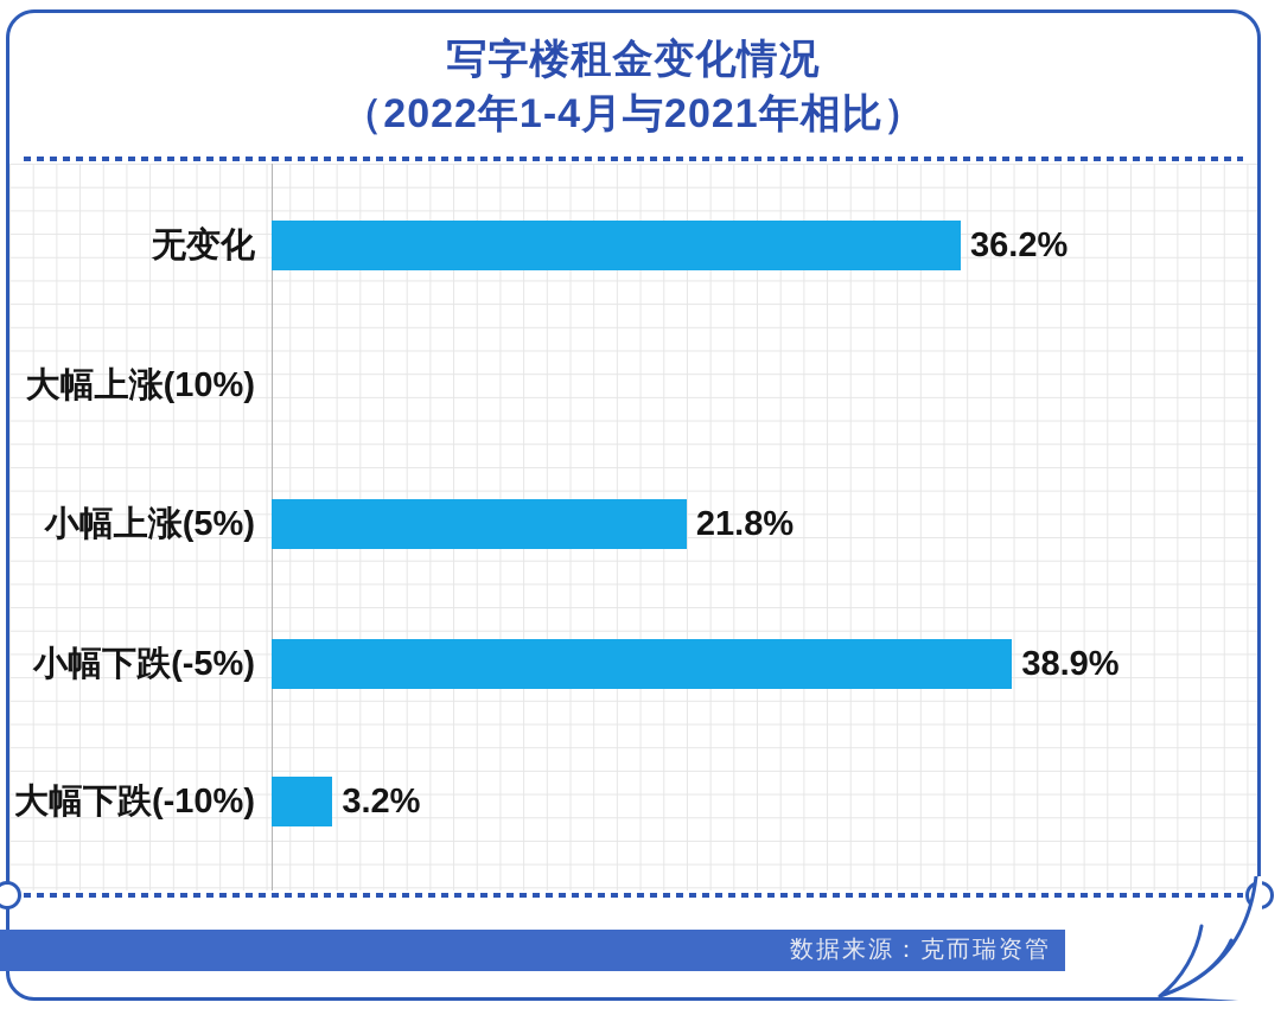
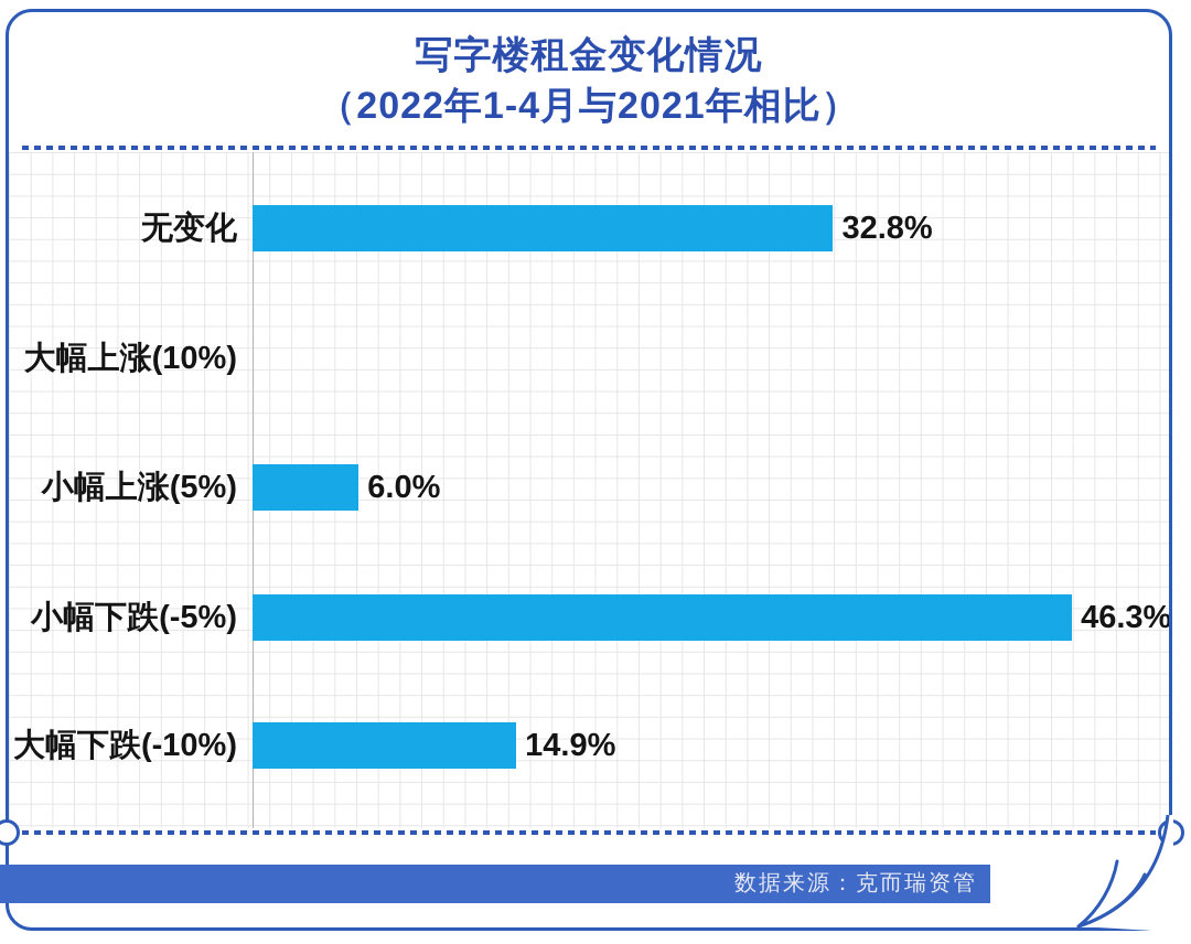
无变化: 36.2% -> 32.8%
小幅上涨(5%): 21.8% -> 6.0%
小幅下跌(-5%): 38.9% -> 46.3%
大幅下跌(-10%): 3.2% -> 14.9%
